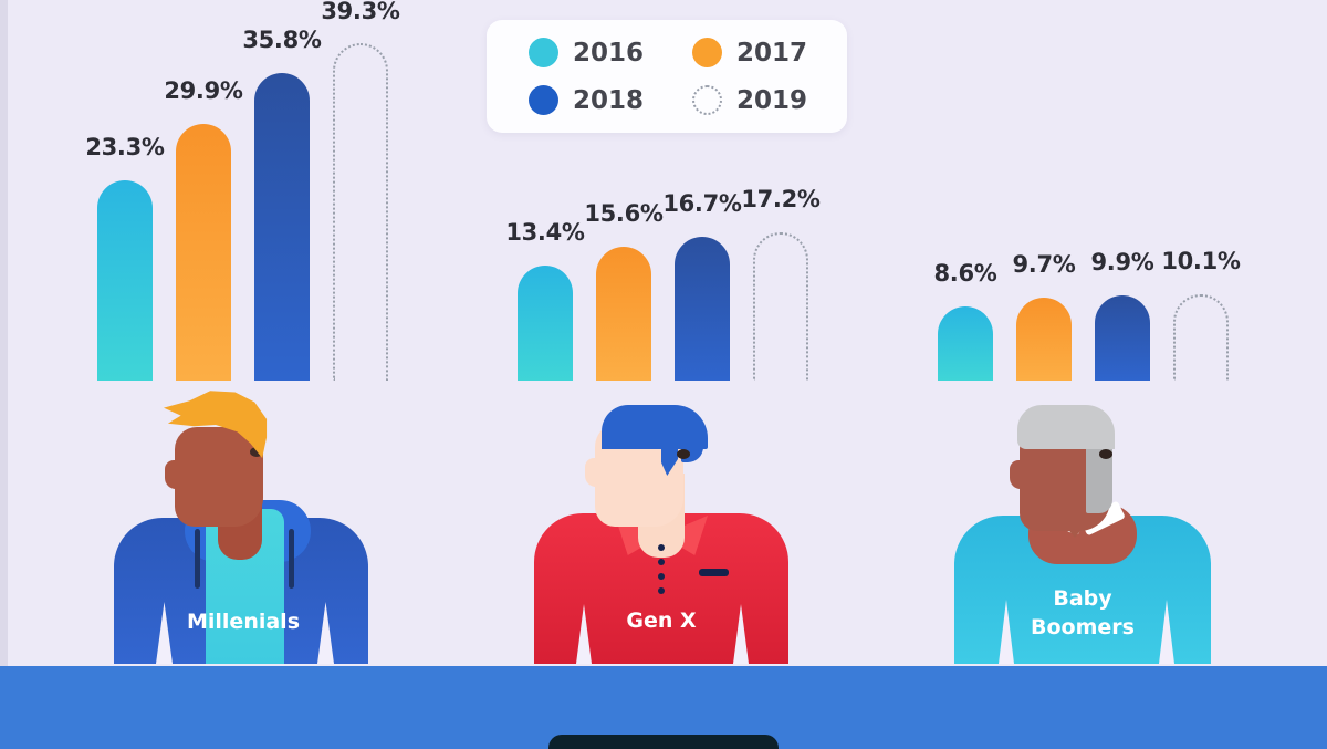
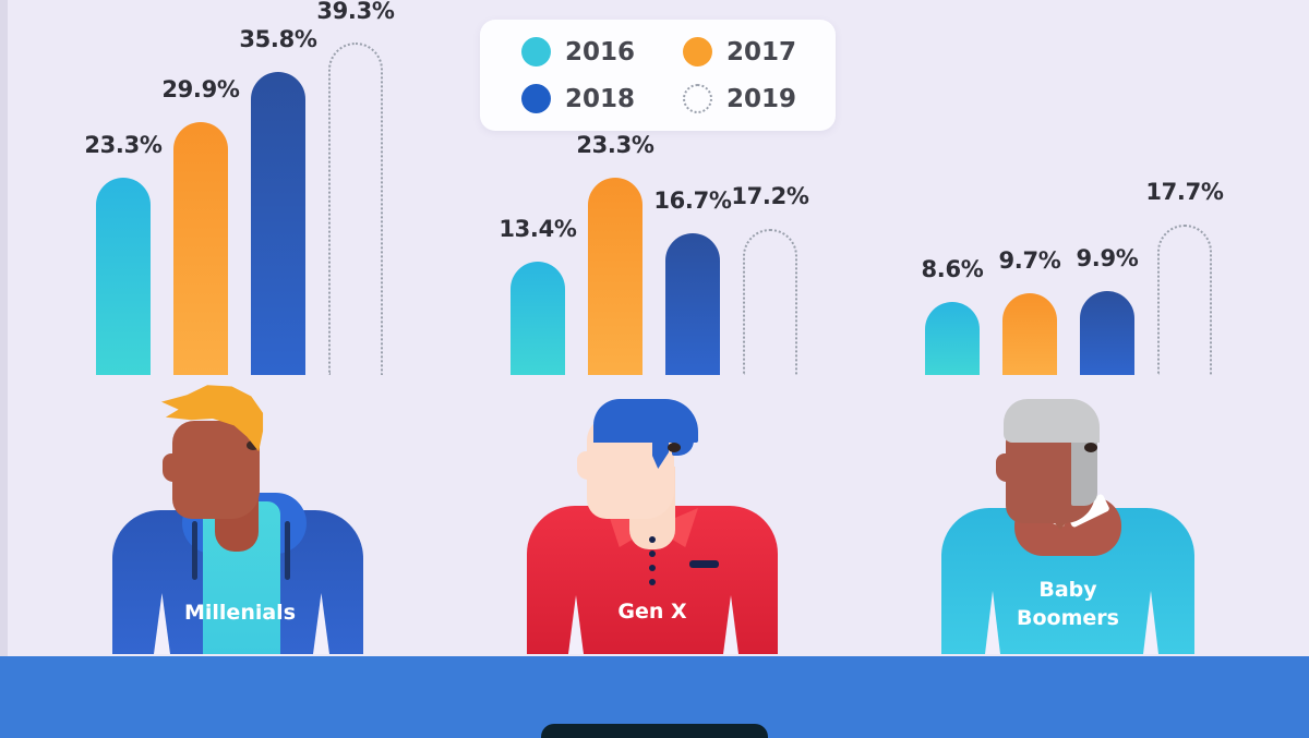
2017/Gen X: 15.6% -> 23.3%
2019/Baby Boomers: 10.1% -> 17.7%
